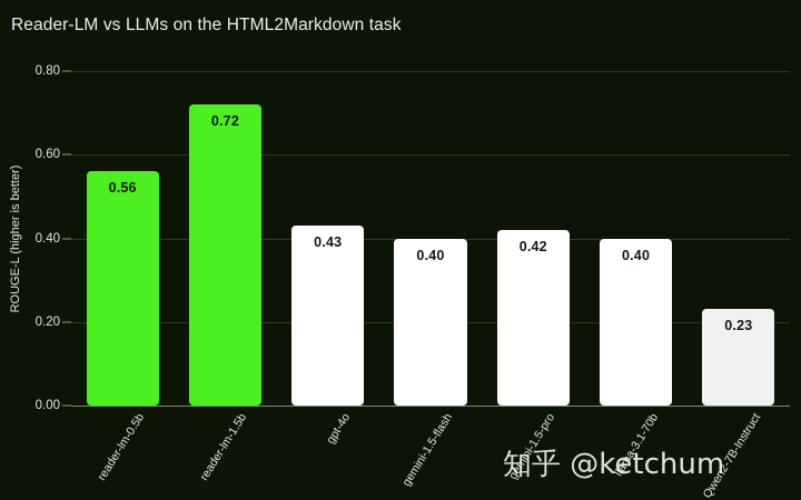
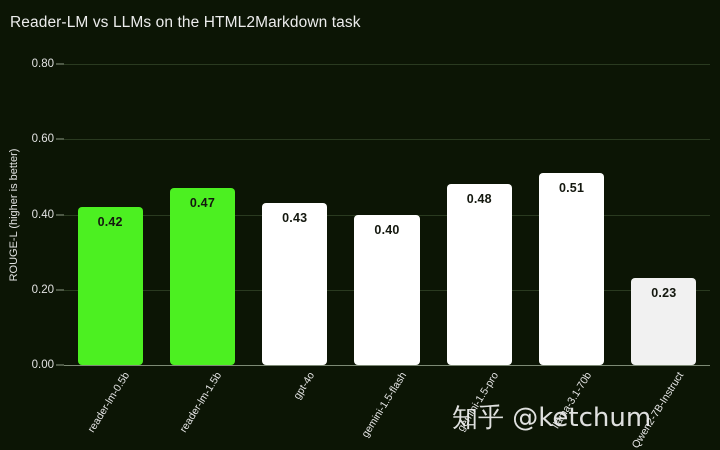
reader-lm-0.5b: 0.56 -> 0.42
reader-lm-1.5b: 0.72 -> 0.47
gemini-1.5-pro: 0.42 -> 0.48
llama-3.1-70b: 0.40 -> 0.51
